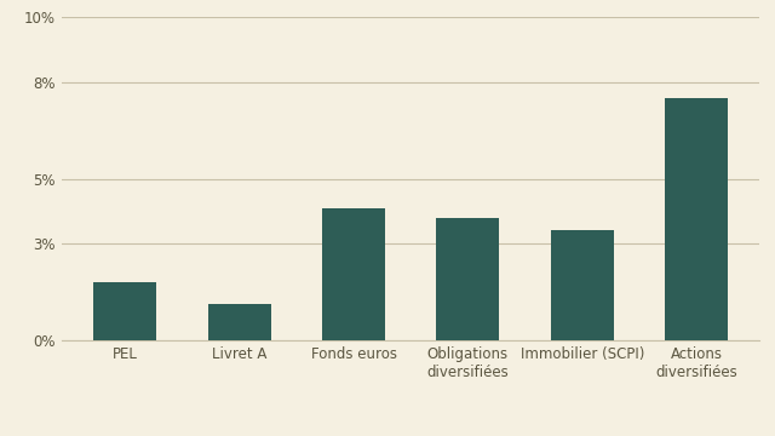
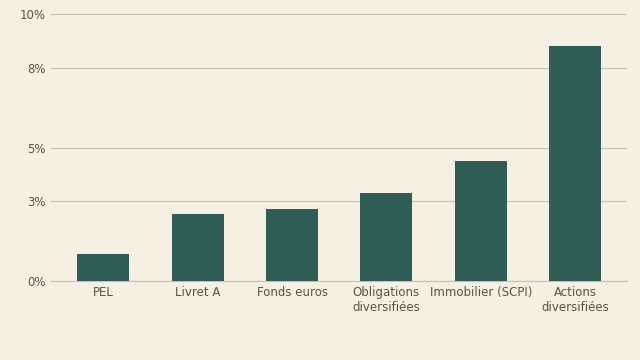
PEL: 1.8% -> 1.0%
Livret A: 1.1% -> 2.5%
Fonds euros: 4.1% -> 2.7%
Obligations diversifiées: 3.8% -> 3.3%
Immobilier (SCPI): 3.4% -> 4.5%
Actions diversifiées: 7.5% -> 8.8%
